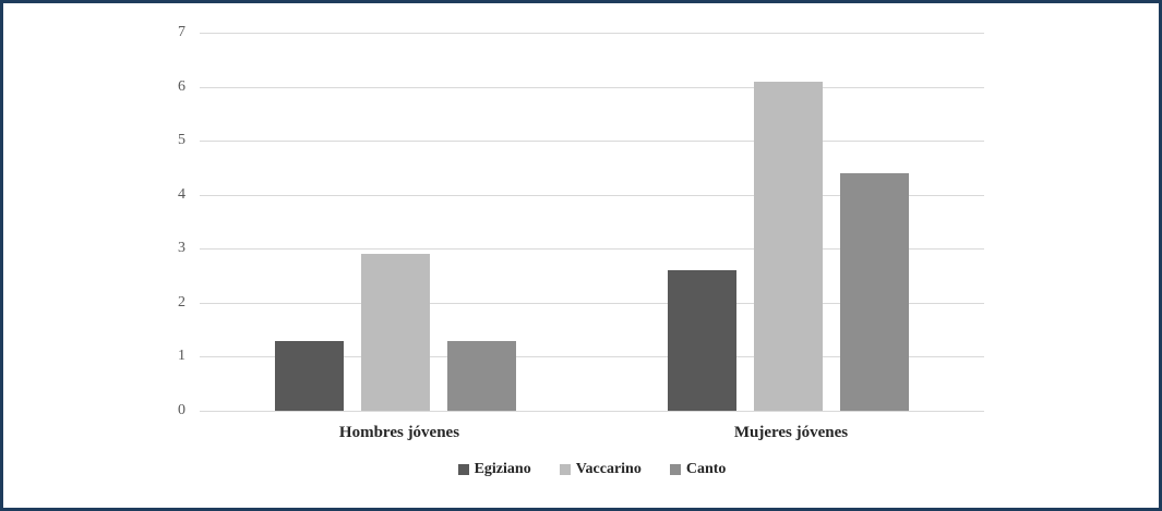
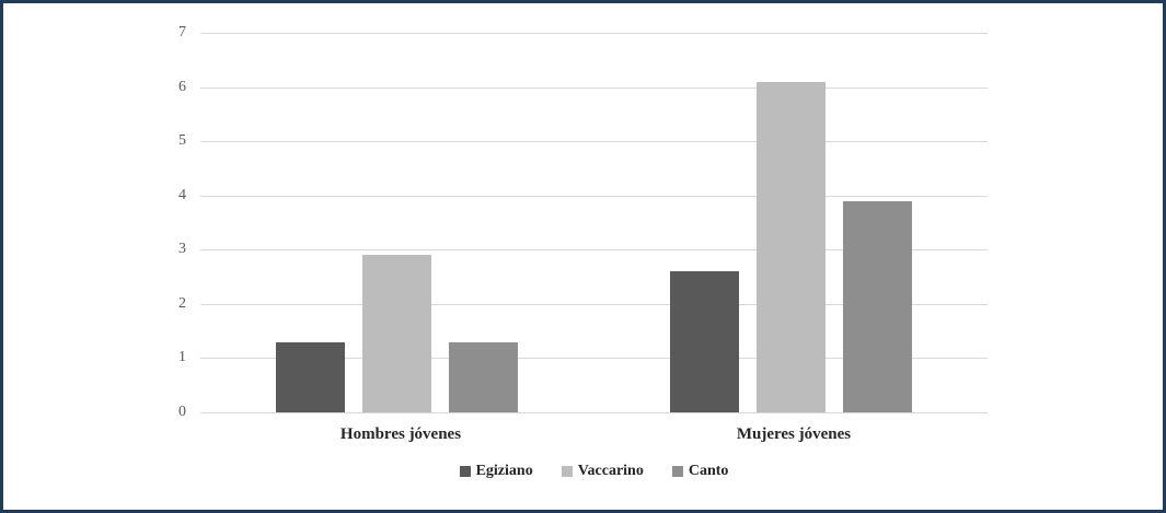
Canto/Mujeres jóvenes: 4.4 -> 3.9
